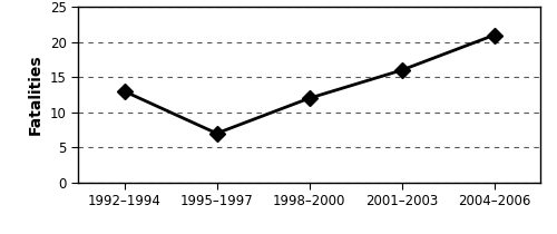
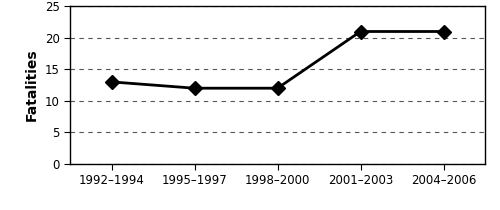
1995–1997: 7 -> 12
2001–2003: 16 -> 21
